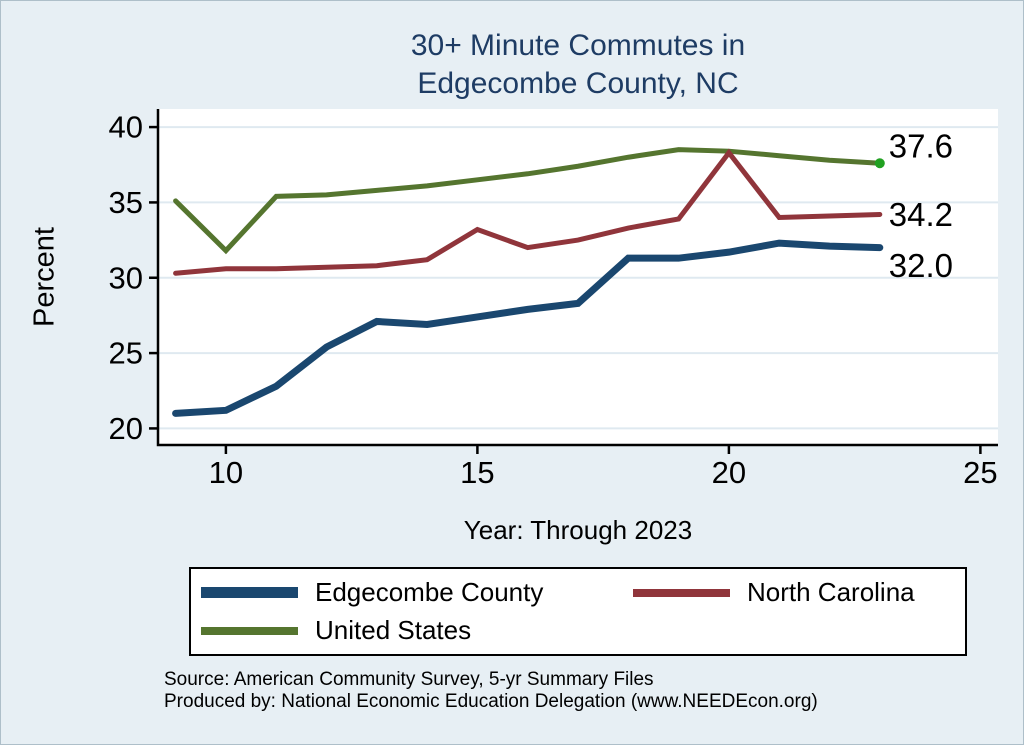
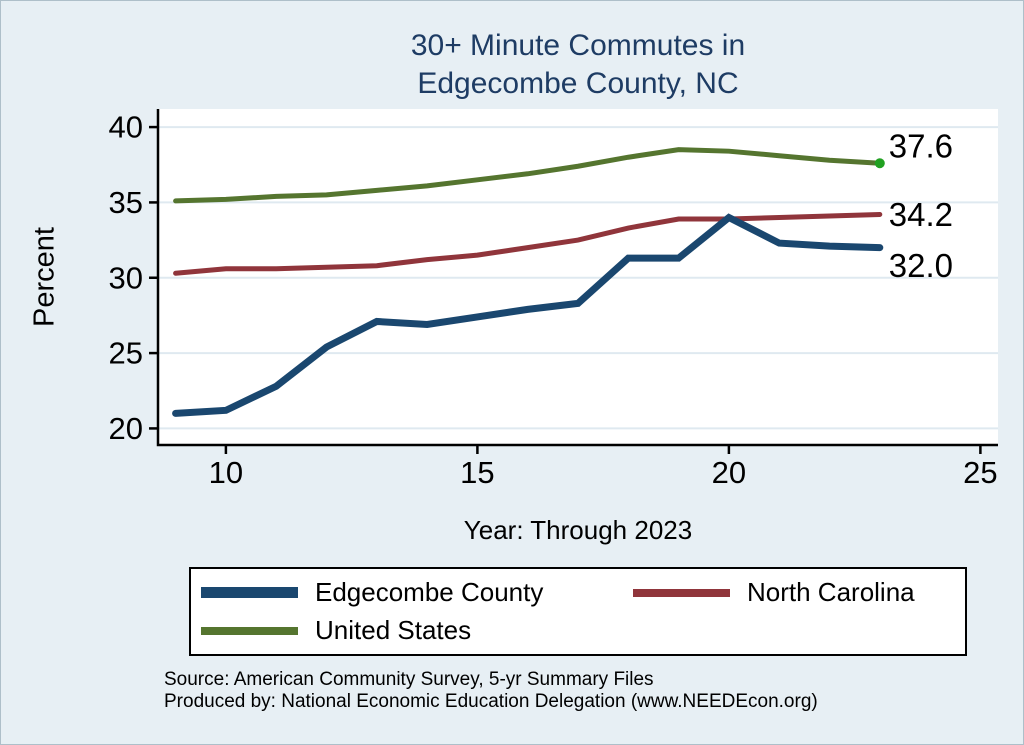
United States/10: 31.8 -> 35.2
North Carolina/15: 33.2 -> 31.5
Edgecombe County/20: 31.7 -> 34.0
North Carolina/20: 38.3 -> 33.9
